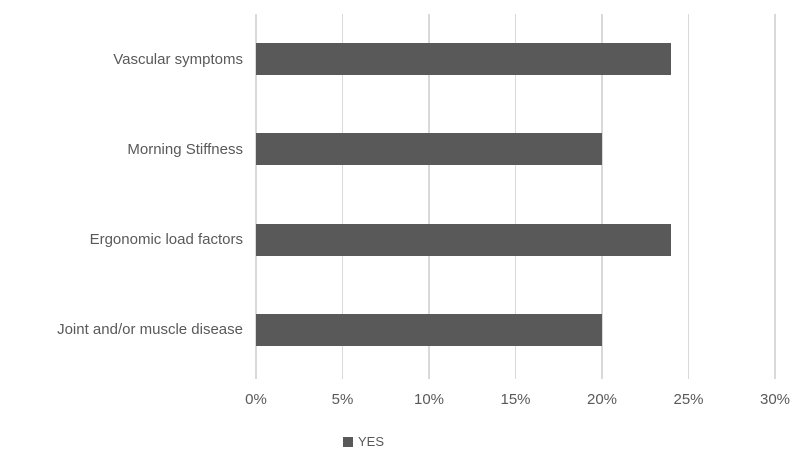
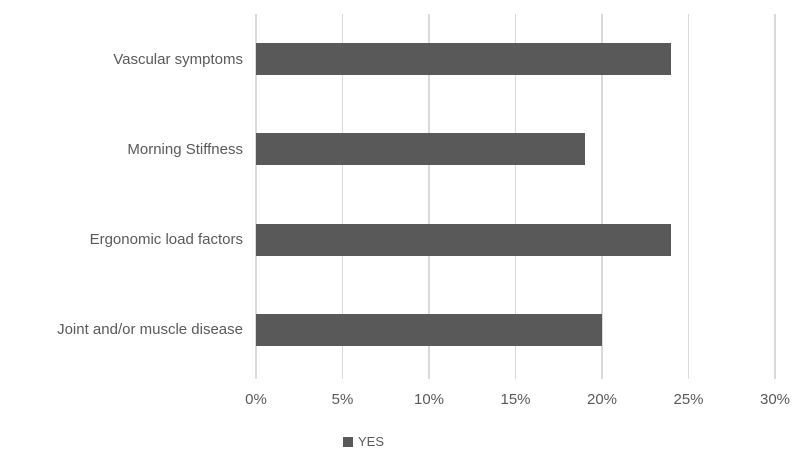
Morning Stiffness: 20% -> 19%
